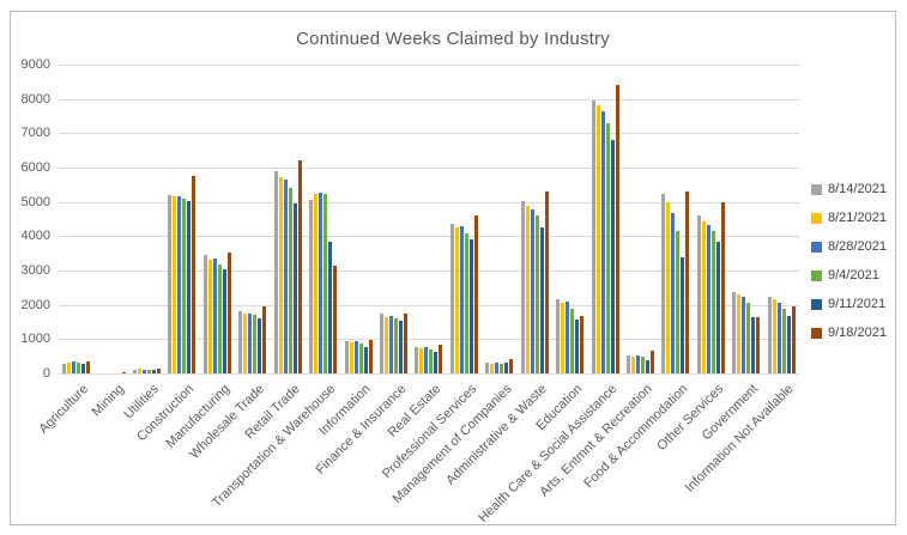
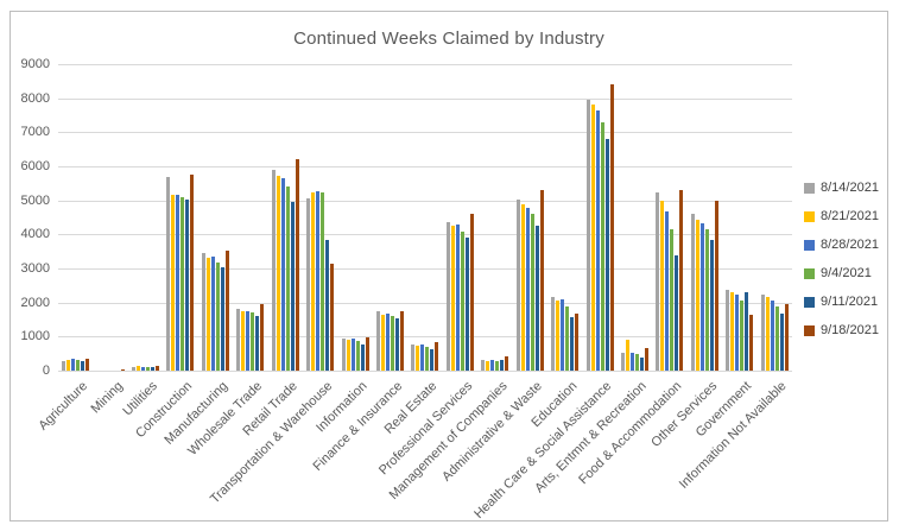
8/14/2021/Construction: 5200 -> 5700
8/21/2021/Arts, Entmnt & Recreation: 500 -> 900
9/11/2021/Government: 1600 -> 2300
